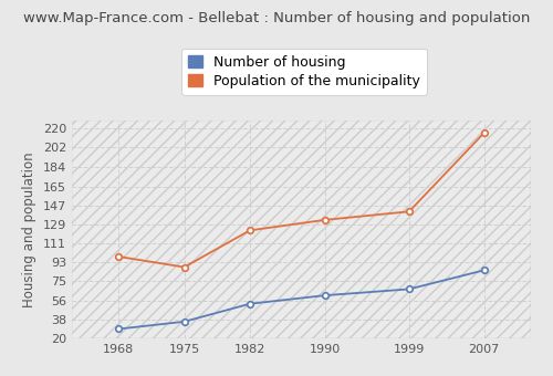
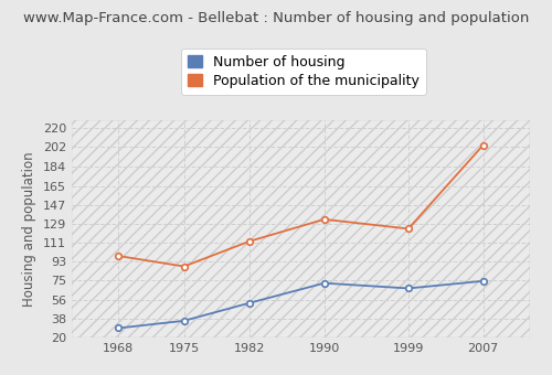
Population of the municipality/1982: 123 -> 112
Number of housing/1990: 61 -> 72
Population of the municipality/1999: 141 -> 124
Number of housing/2007: 85 -> 74
Population of the municipality/2007: 216 -> 204
